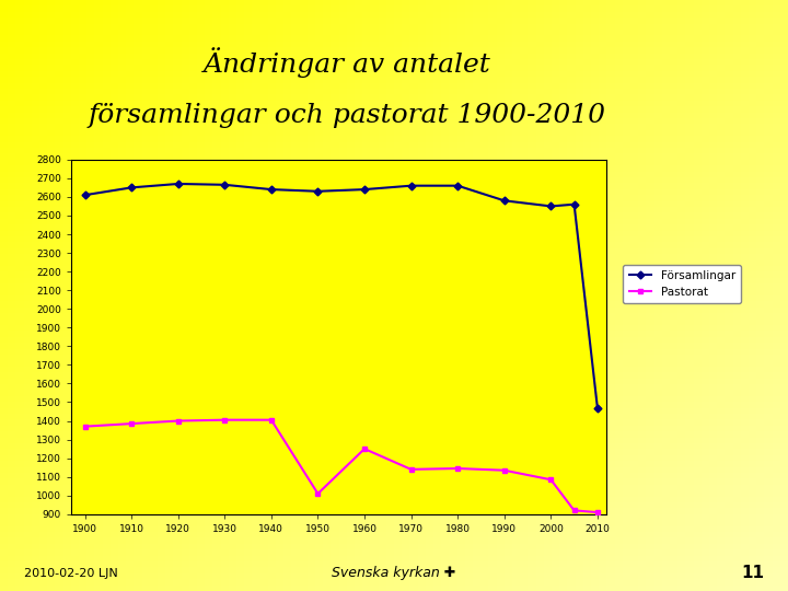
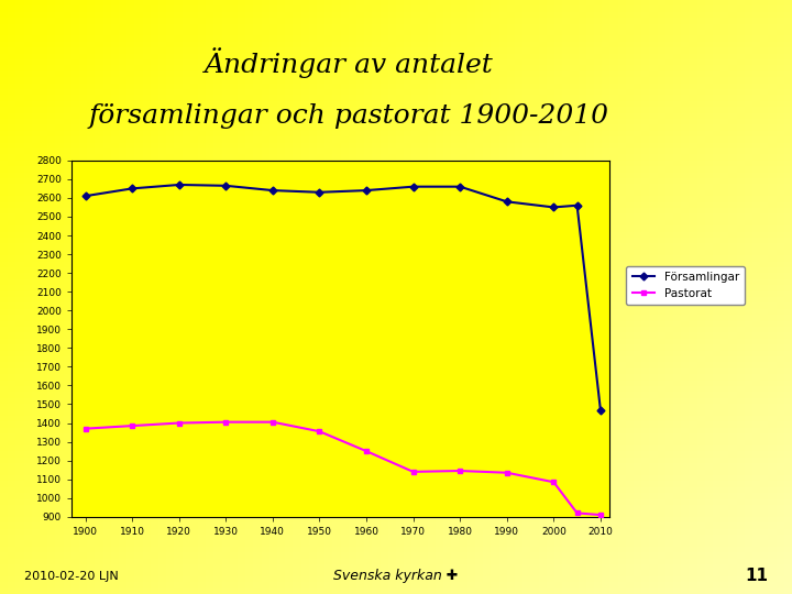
Pastorat/1950: 1010 -> 1360
